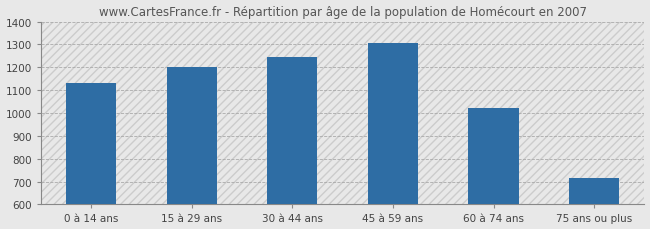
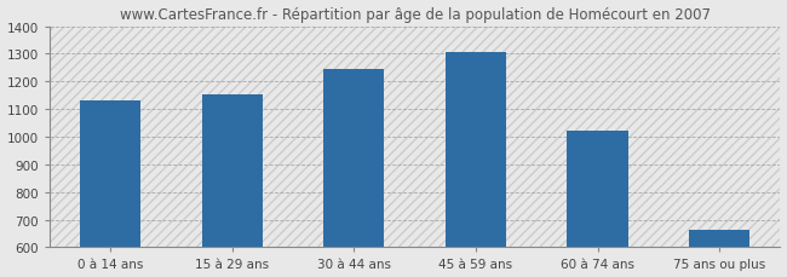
15 à 29 ans: 1200 -> 1155
75 ans ou plus: 715 -> 665
